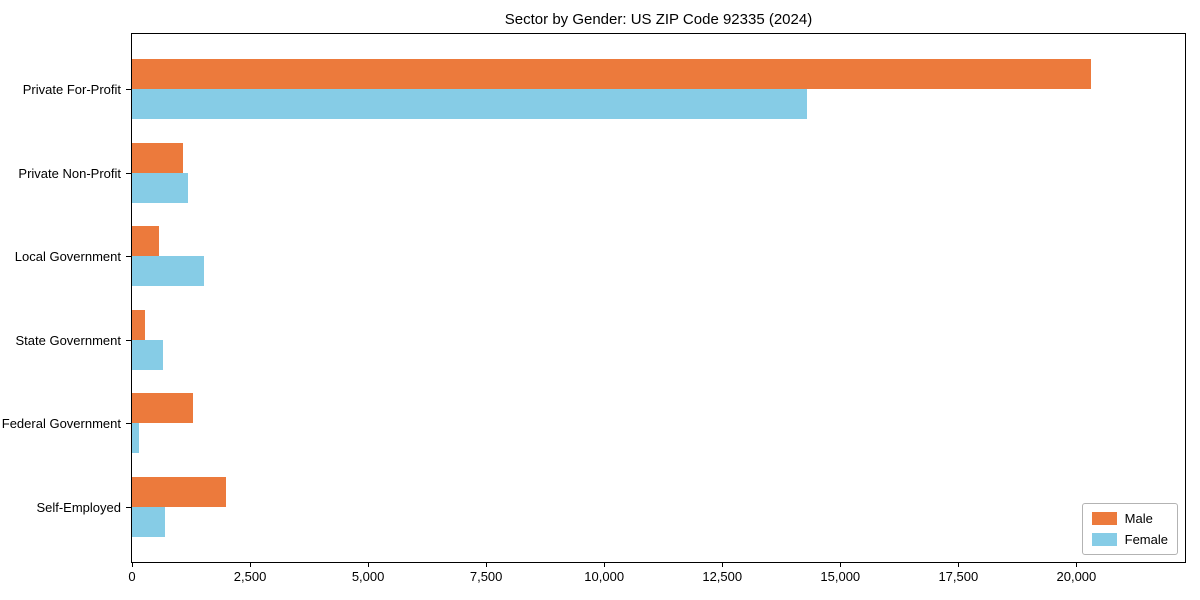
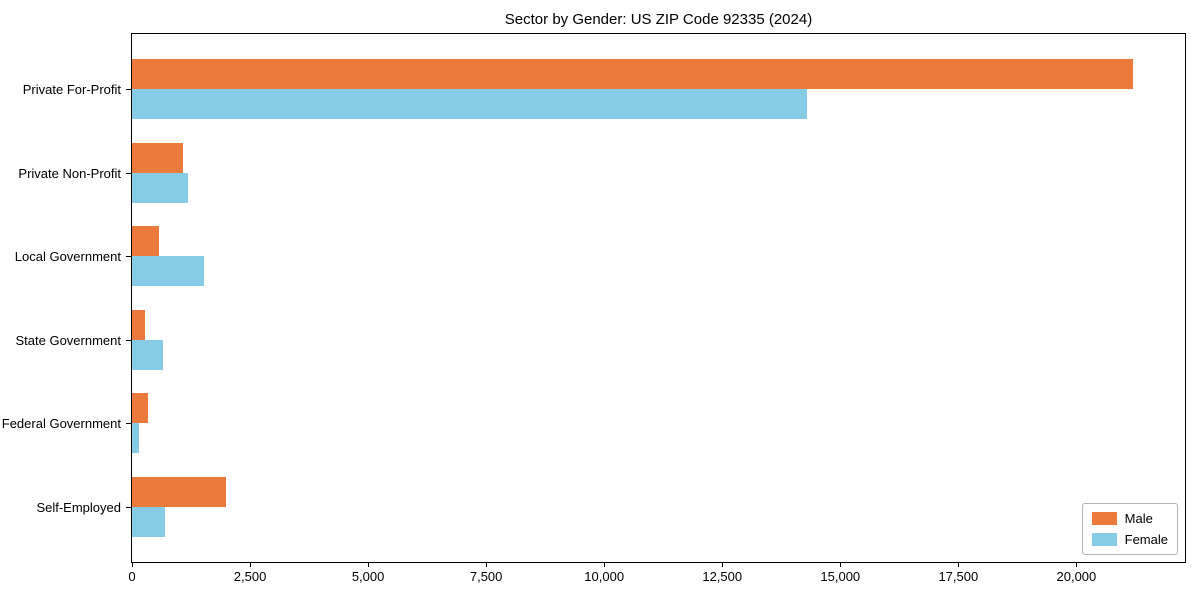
Male/Private For-Profit: 20300 -> 21200
Male/Federal Government: 1300 -> 300
